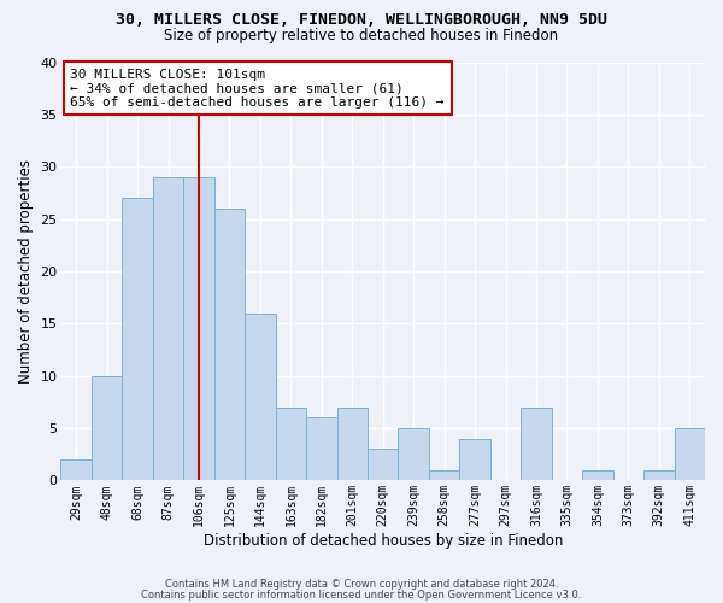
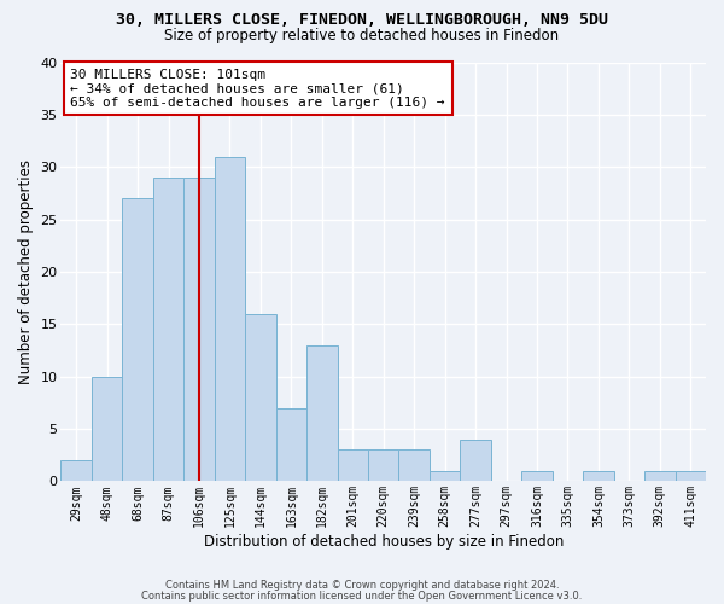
125sqm: 26 -> 31
182sqm: 6 -> 13
201sqm: 7 -> 3
239sqm: 5 -> 3
316sqm: 7 -> 1
411sqm: 5 -> 1
